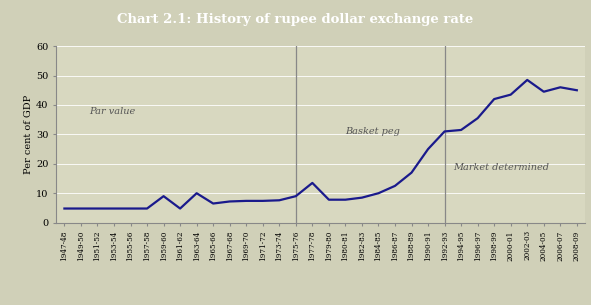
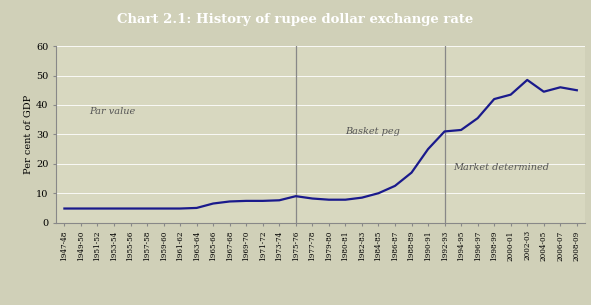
1959-60: 9.0 -> 4.8
1963-64: 10.0 -> 5.0
1977-78: 13.5 -> 8.2
